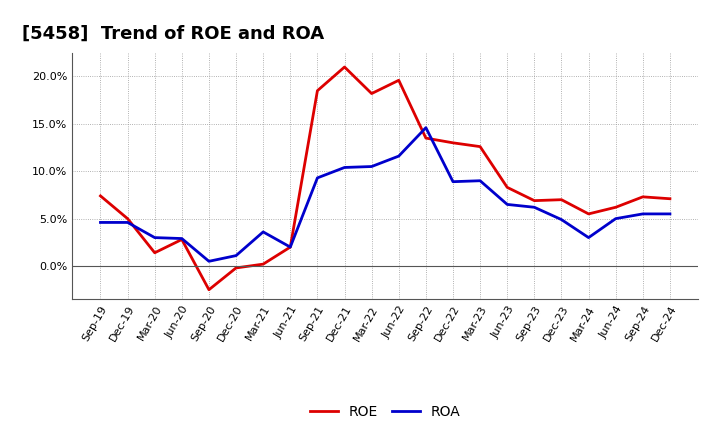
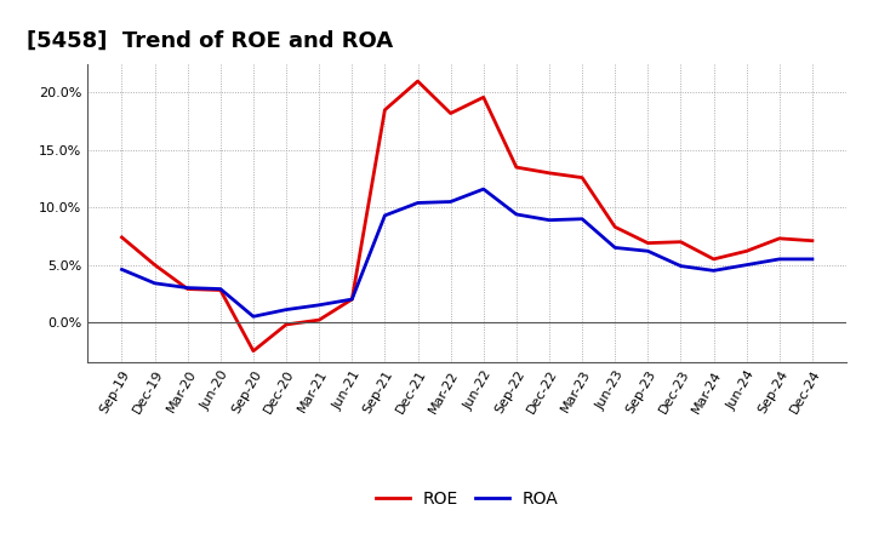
ROA/Dec-19: 4.6% -> 3.4%
ROE/Mar-20: 1.4% -> 2.9%
ROA/Mar-21: 3.6% -> 1.5%
ROA/Sep-22: 14.6% -> 9.4%
ROA/Mar-24: 3.0% -> 4.5%
